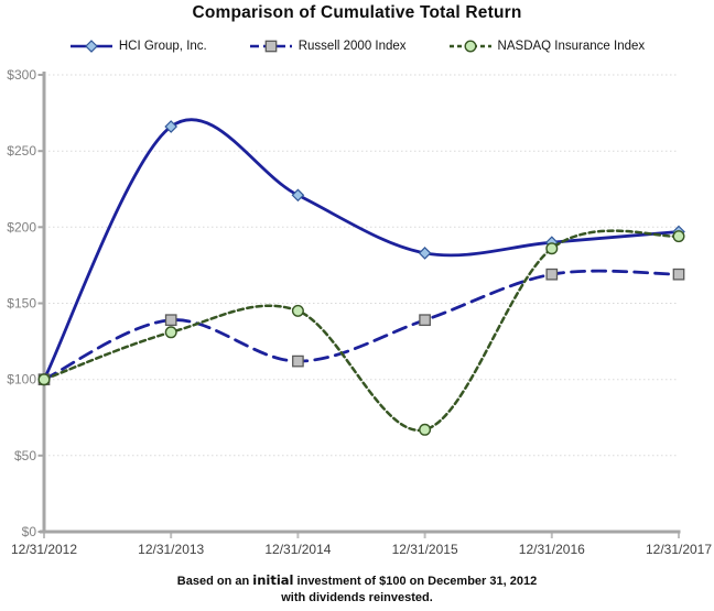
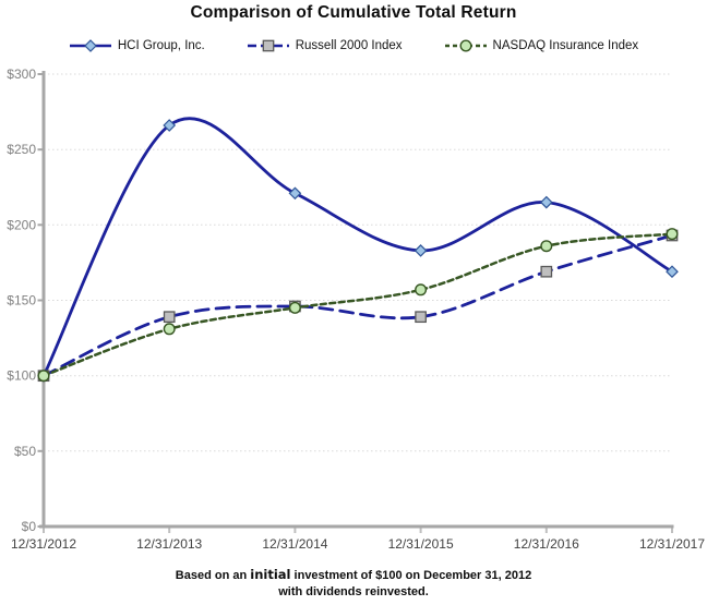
Russell 2000 Index/12/31/2014: $112 -> $146
NASDAQ Insurance Index/12/31/2015: $67 -> $157
HCI Group, Inc./12/31/2016: $190 -> $215
HCI Group, Inc./12/31/2017: $197 -> $169
Russell 2000 Index/12/31/2017: $169 -> $193
